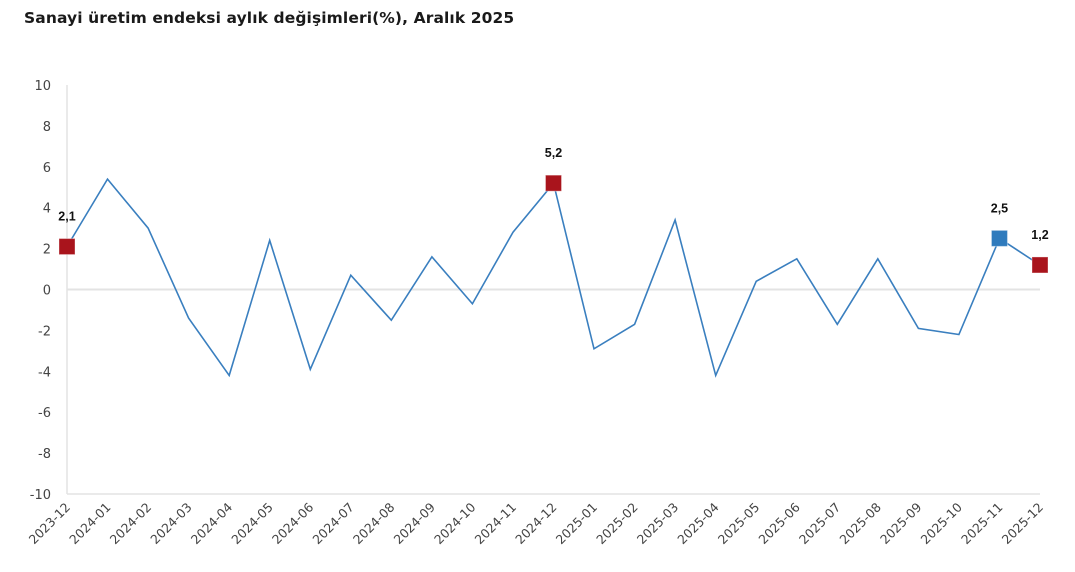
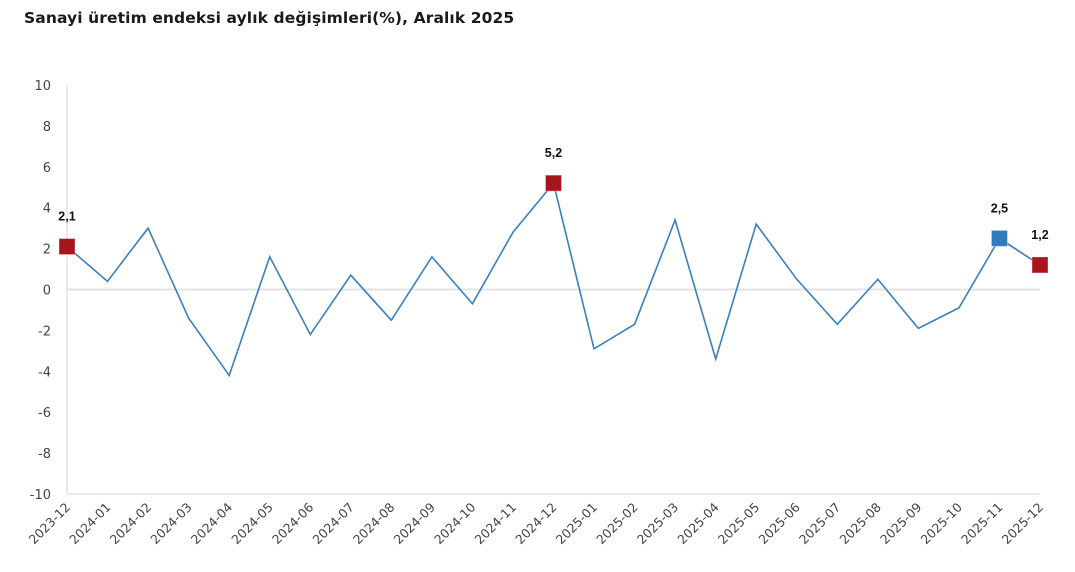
2024-01: 5.4 -> 0.4
2024-05: 2.4 -> 1.6
2024-06: -3.9 -> -2.2
2025-04: -4.2 -> -3.4
2025-05: 0.4 -> 3.2
2025-06: 1.5 -> 0.5
2025-08: 1.5 -> 0.5
2025-10: -2.2 -> -0.9
